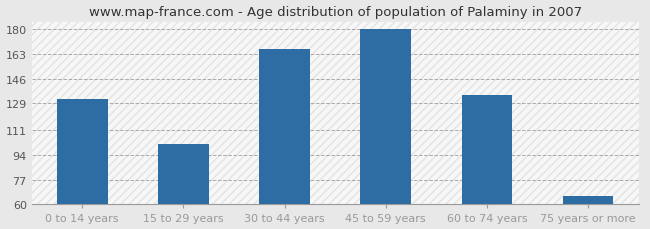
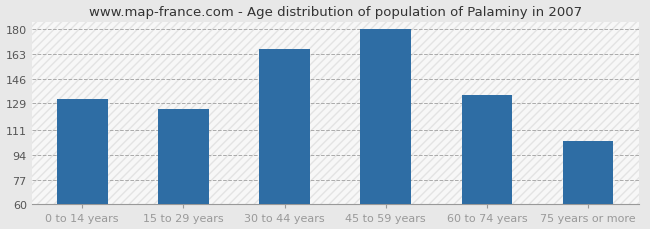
15 to 29 years: 101 -> 125
75 years or more: 66 -> 103
